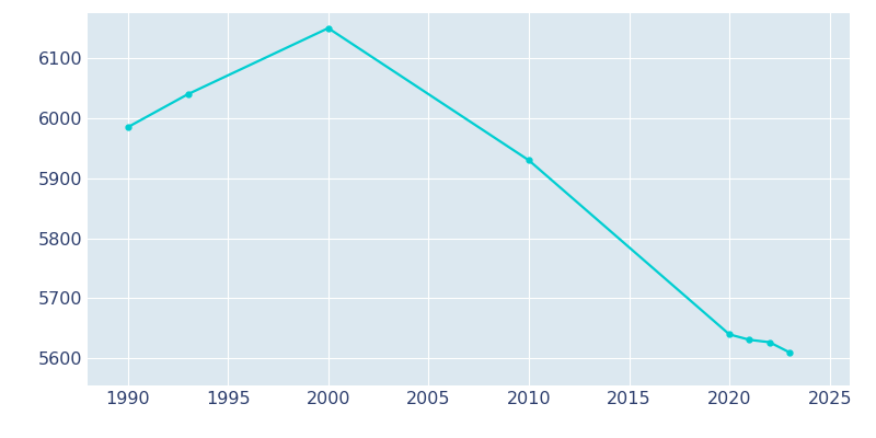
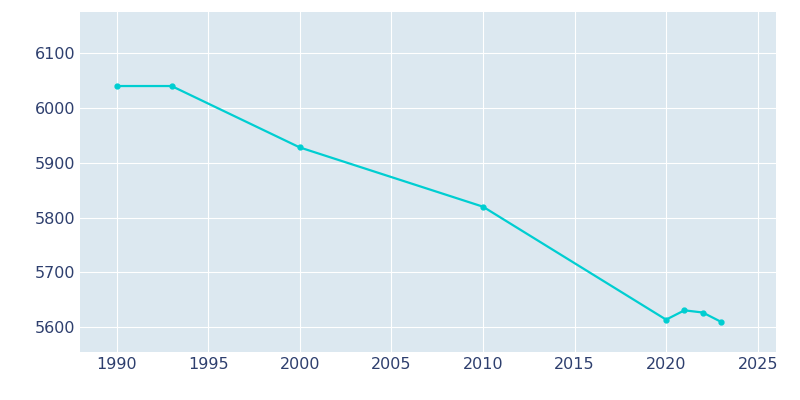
1990: 5985 -> 6040
2000: 6150 -> 5928
2010: 5930 -> 5820
2020: 5640 -> 5614
